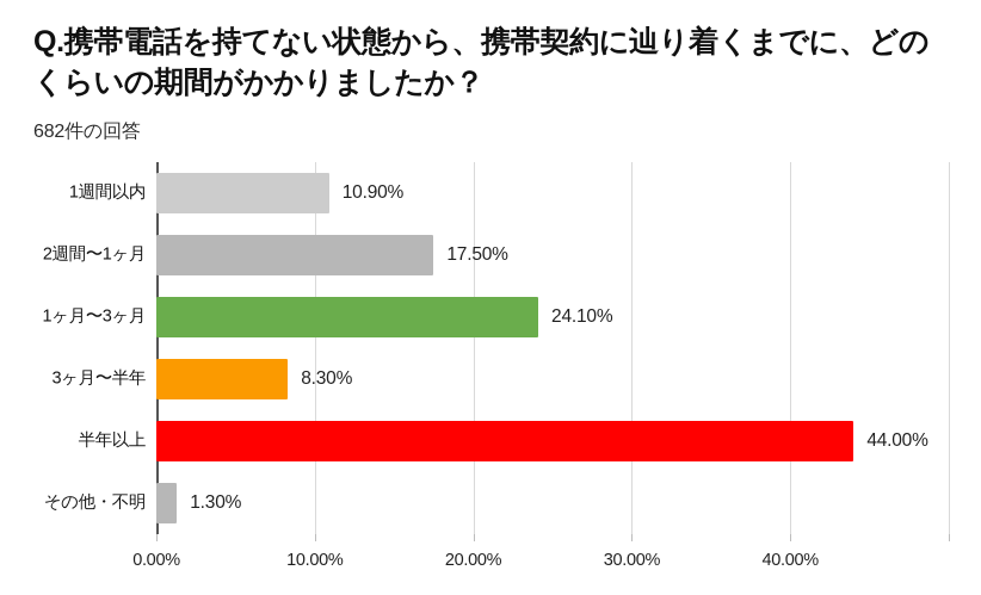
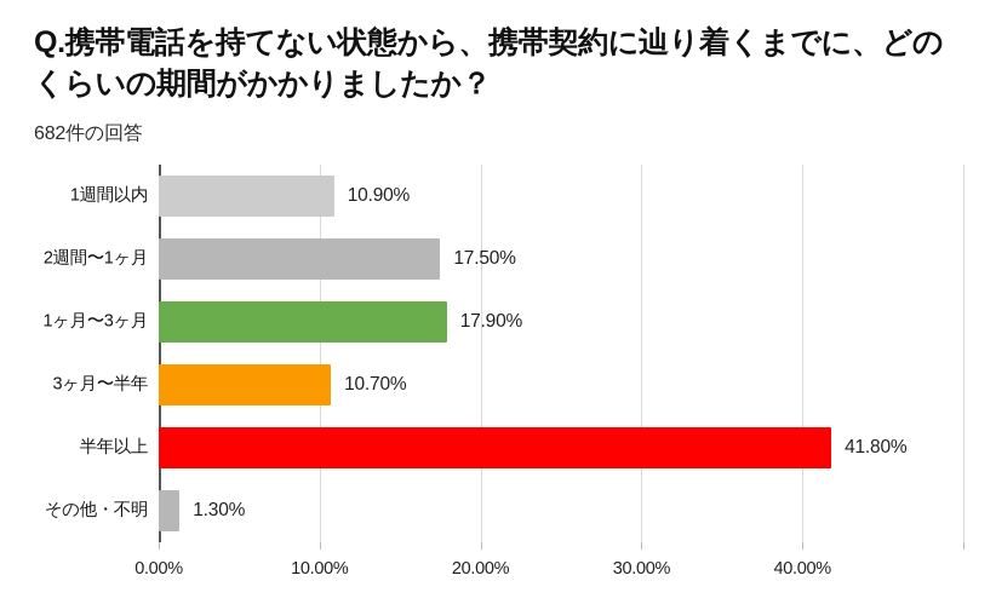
1ヶ月〜3ヶ月: 24.10% -> 17.90%
3ヶ月〜半年: 8.30% -> 10.70%
半年以上: 44.00% -> 41.80%
